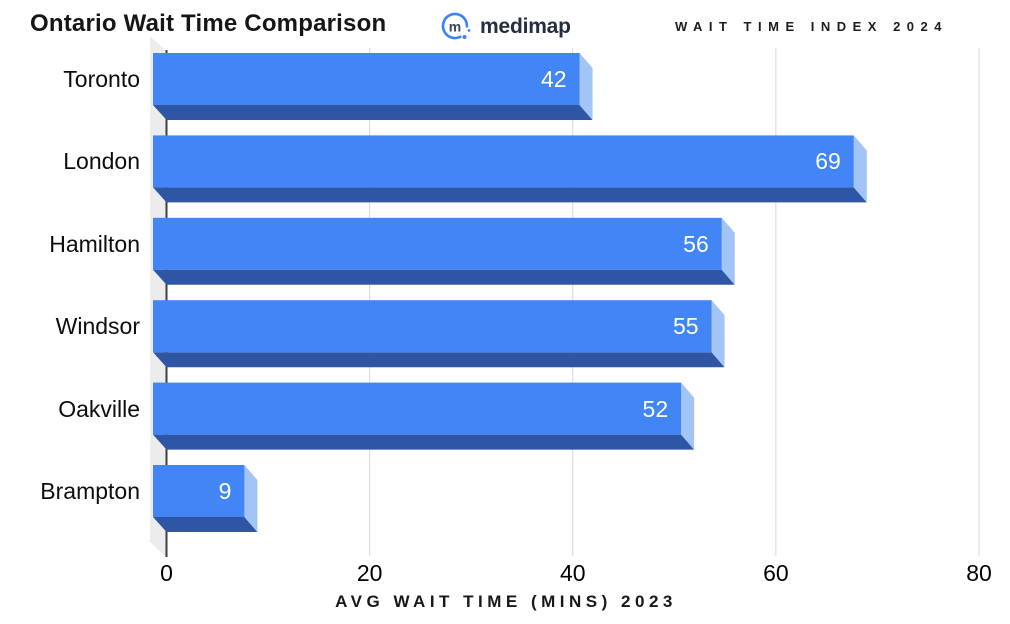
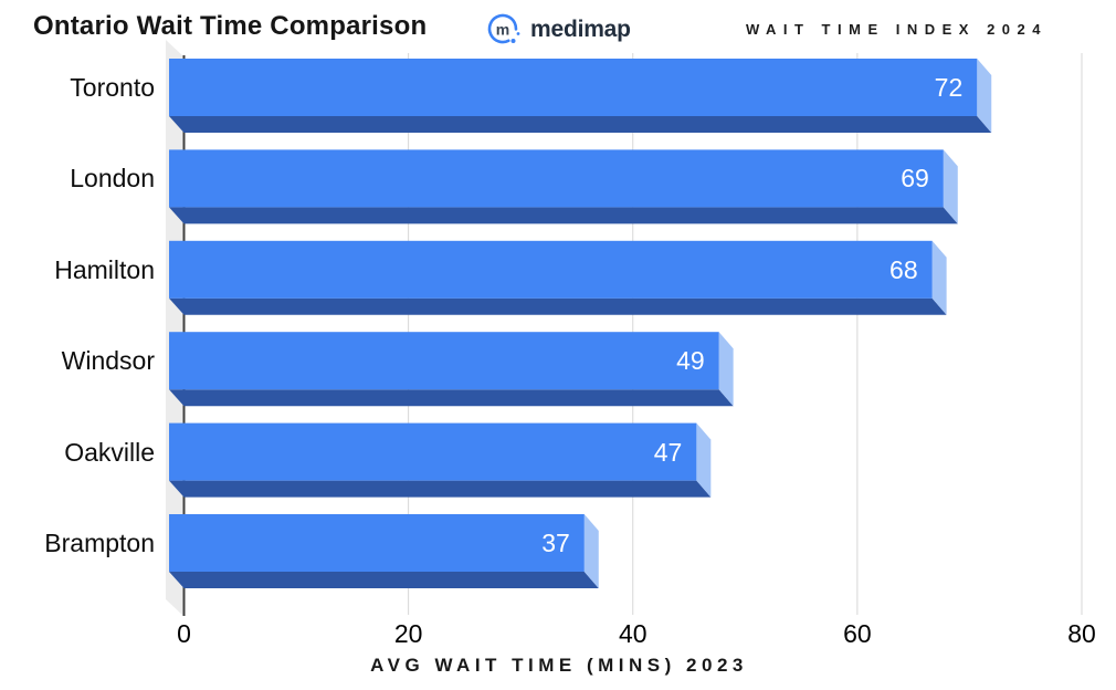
Toronto: 42 -> 72
Hamilton: 56 -> 68
Windsor: 55 -> 49
Oakville: 52 -> 47
Brampton: 9 -> 37
